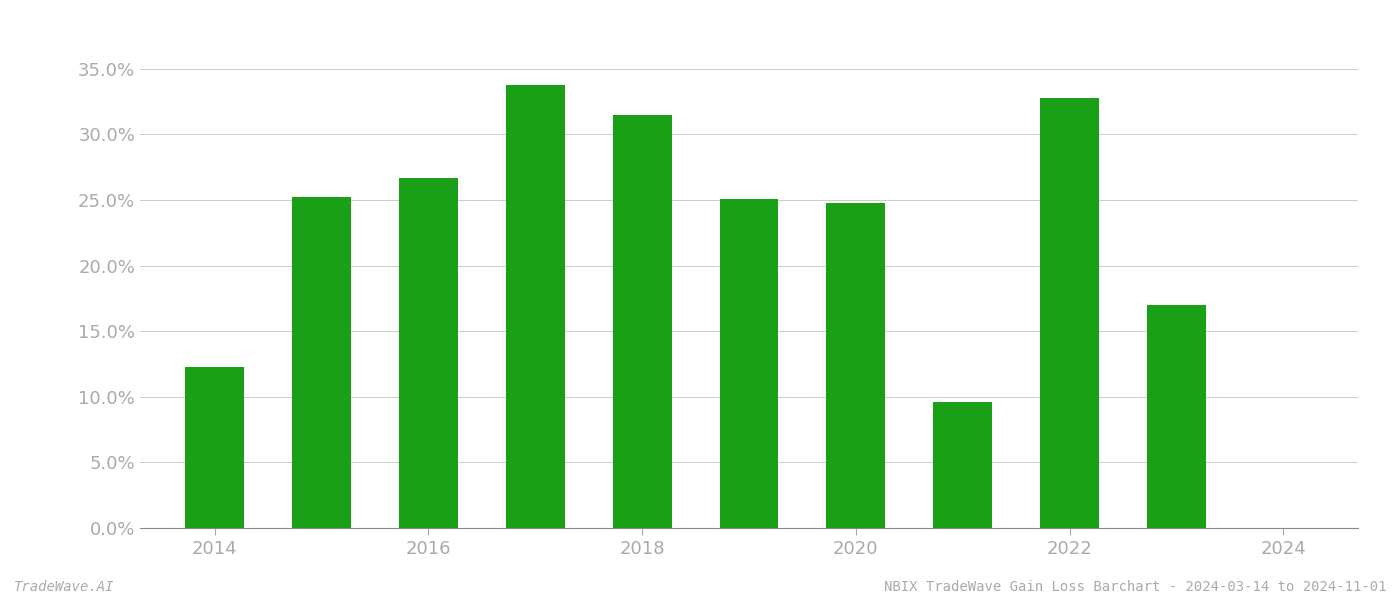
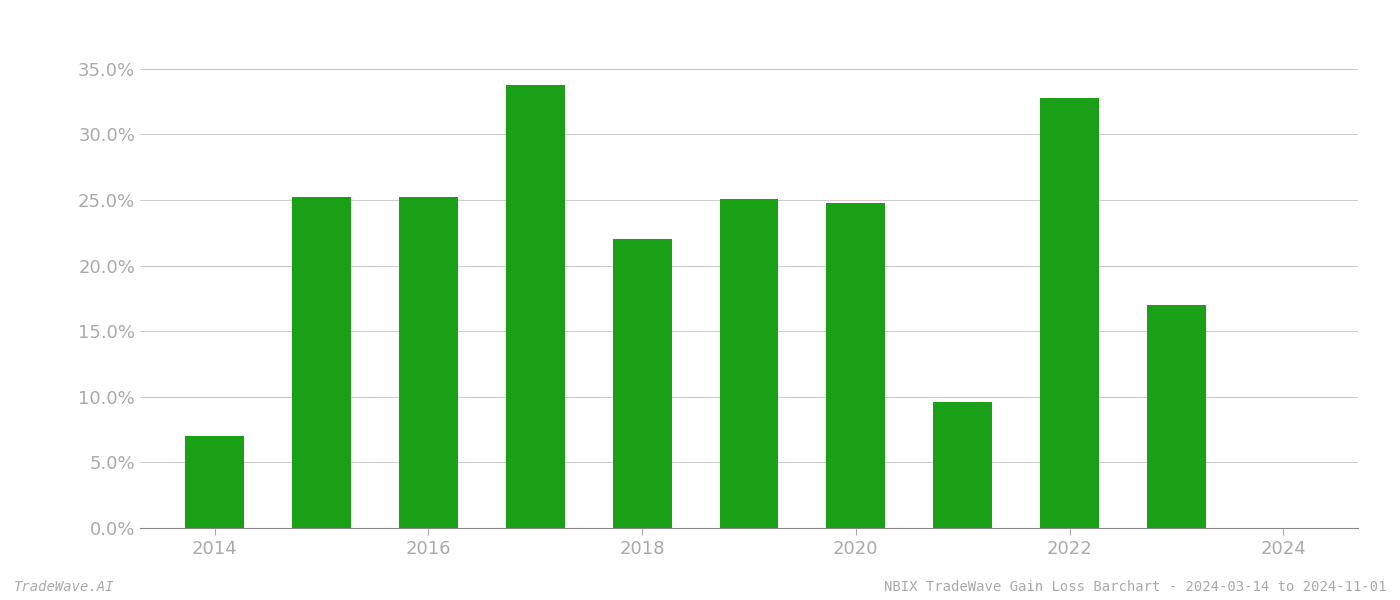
2014: 12.3% -> 7.0%
2016: 26.7% -> 25.2%
2018: 31.5% -> 22.0%
